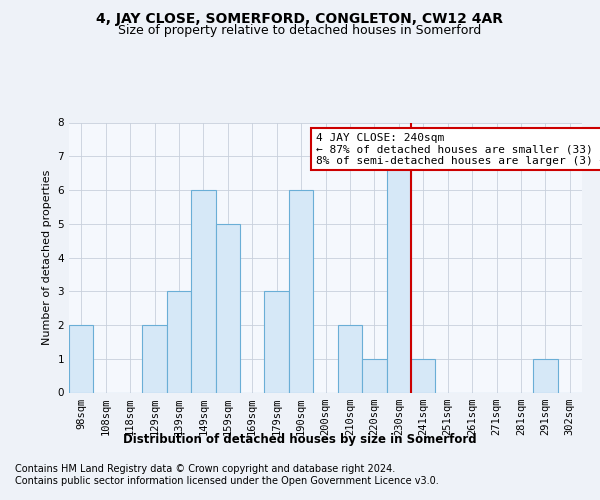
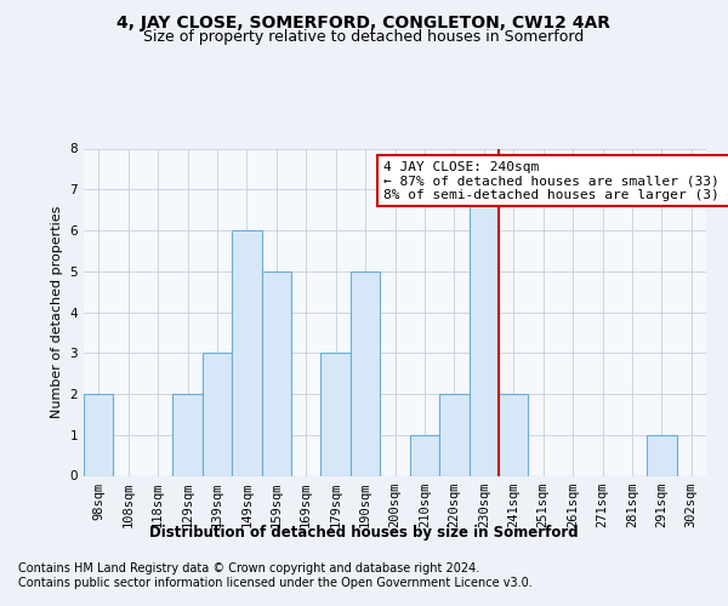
190sqm: 6 -> 5
210sqm: 2 -> 1
220sqm: 1 -> 2
241sqm: 1 -> 2
